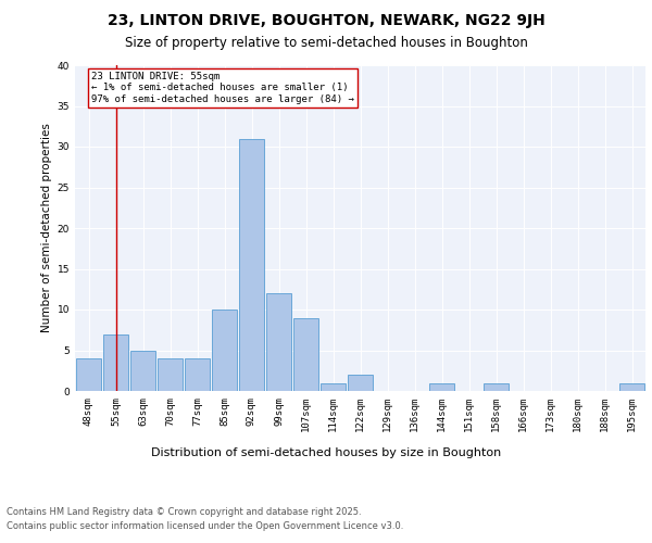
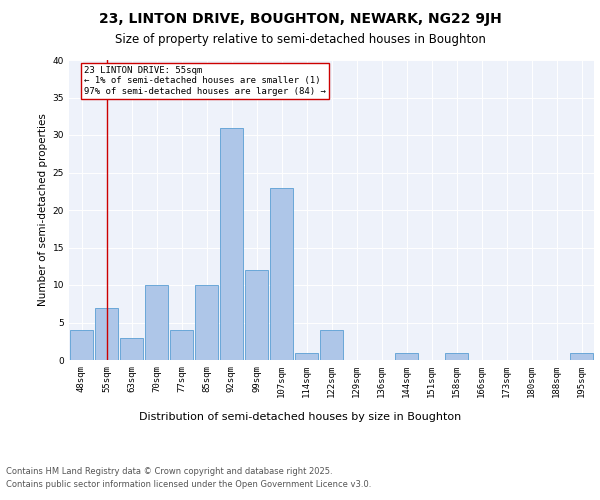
63sqm: 5 -> 3
70sqm: 4 -> 10
107sqm: 9 -> 23
122sqm: 2 -> 4
